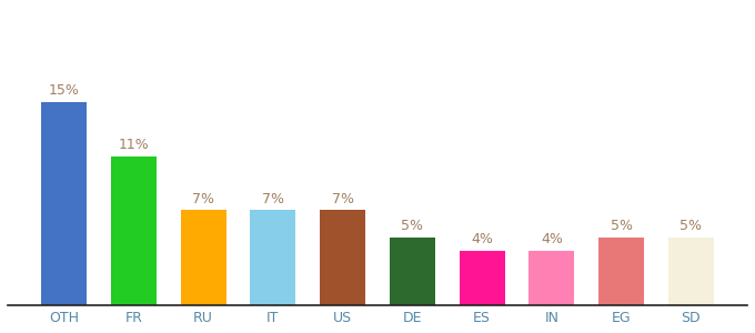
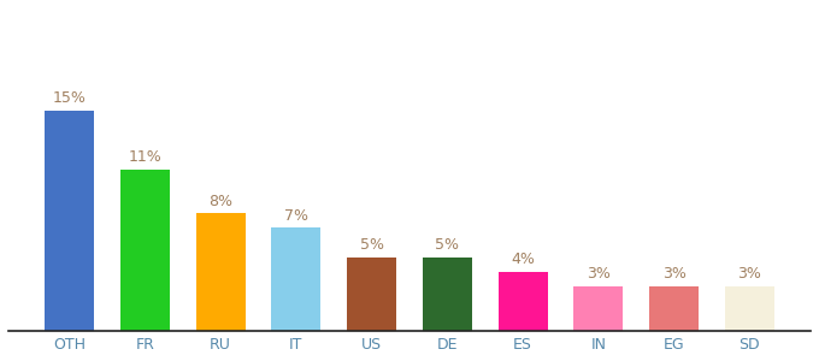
RU: 7% -> 8%
US: 7% -> 5%
IN: 4% -> 3%
EG: 5% -> 3%
SD: 5% -> 3%
